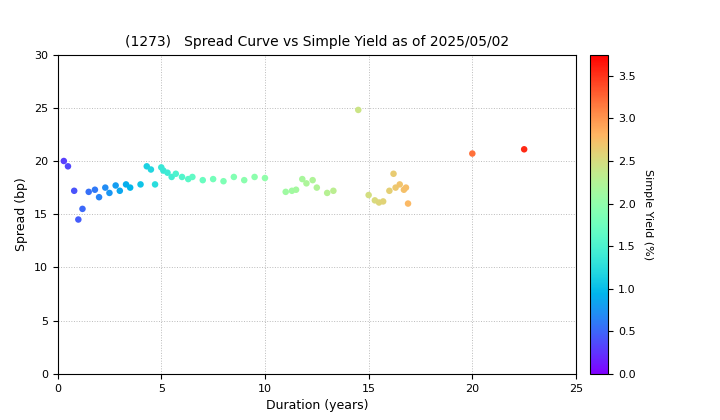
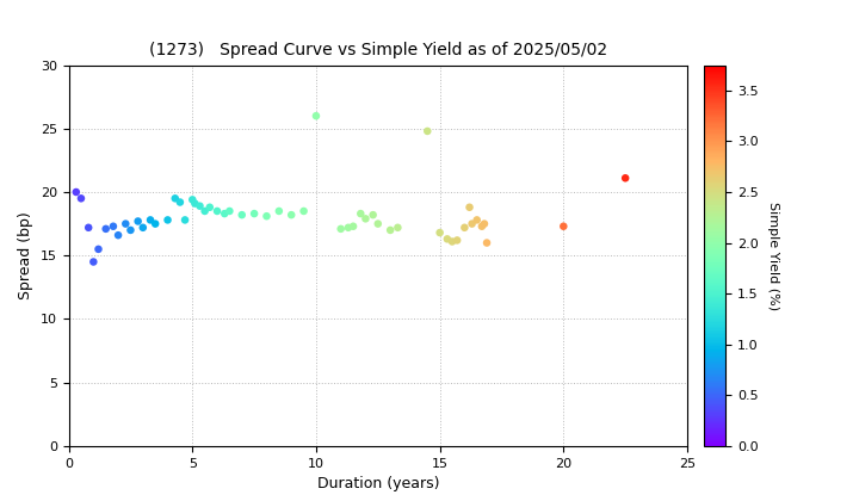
10: 18.4 -> 26.0
20: 20.7 -> 17.3
